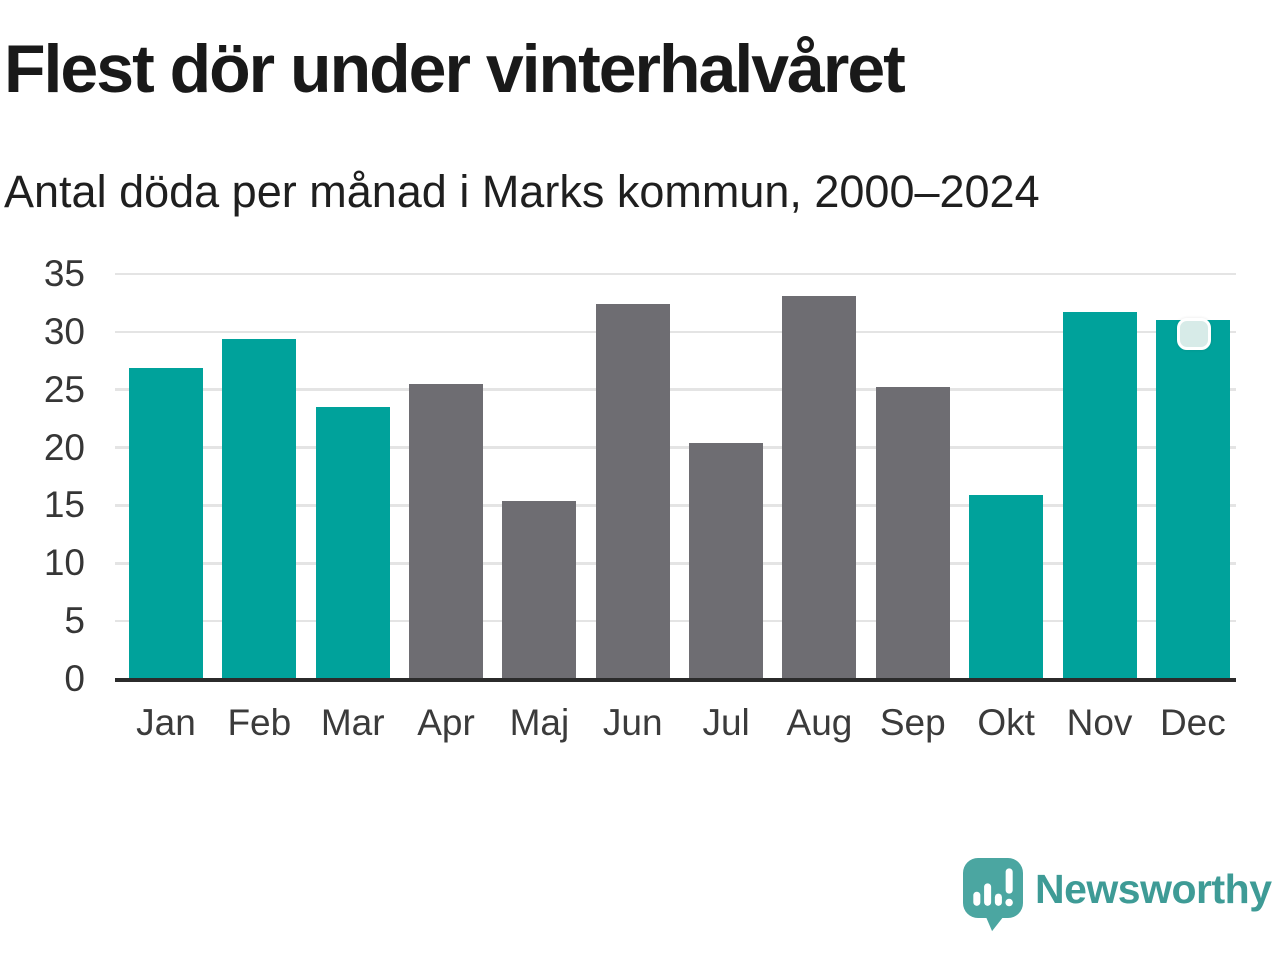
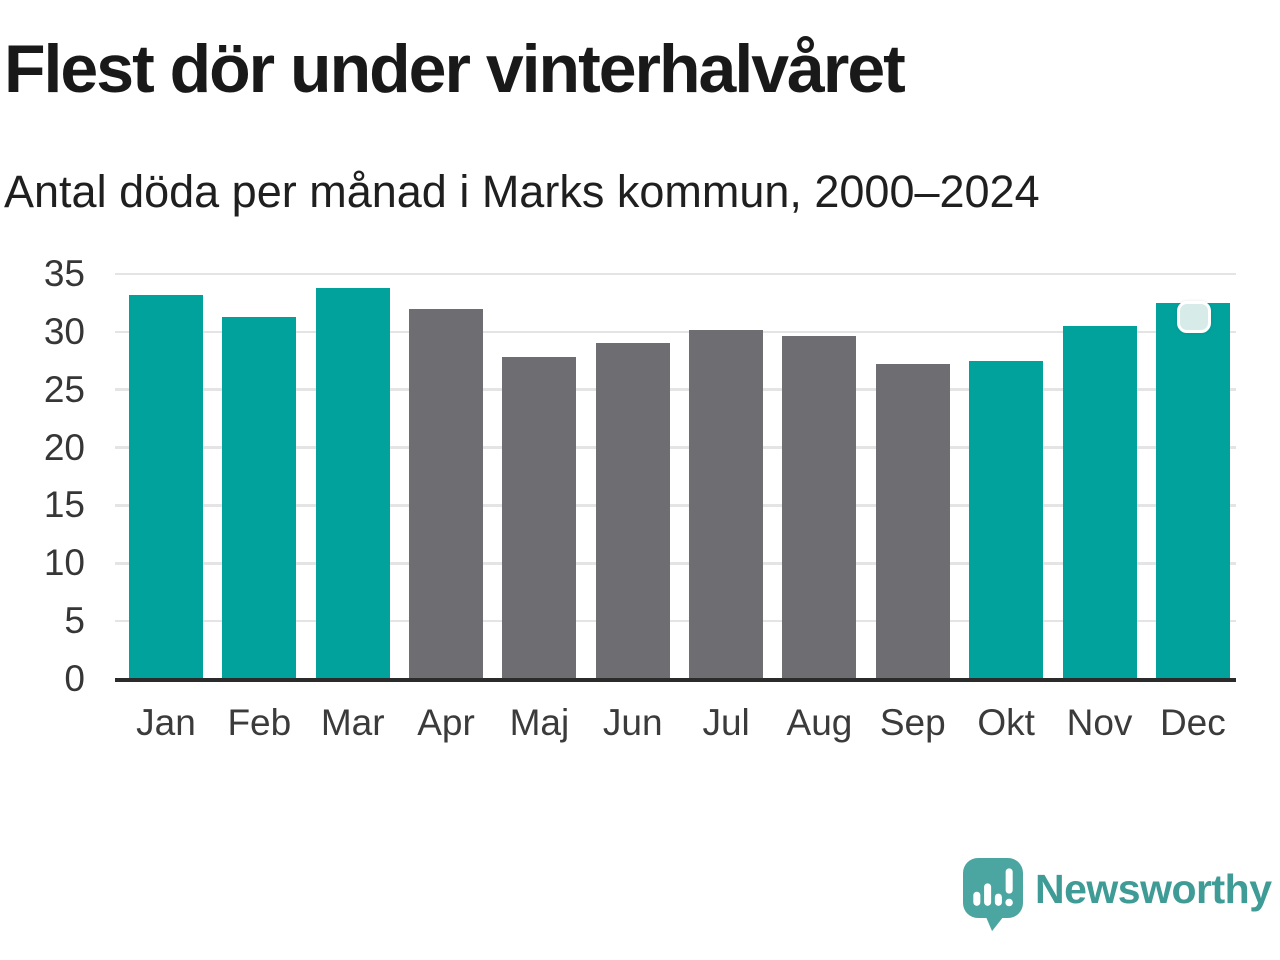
Jan: 26.9 -> 33.2
Feb: 29.4 -> 31.3
Mar: 23.5 -> 33.8
Apr: 25.5 -> 32.0
Maj: 15.4 -> 27.8
Jun: 32.4 -> 29.0
Jul: 20.4 -> 30.2
Aug: 33.1 -> 29.6
Sep: 25.2 -> 27.2
Okt: 15.9 -> 27.5
Nov: 31.7 -> 30.5
Dec: 31.0 -> 32.5
